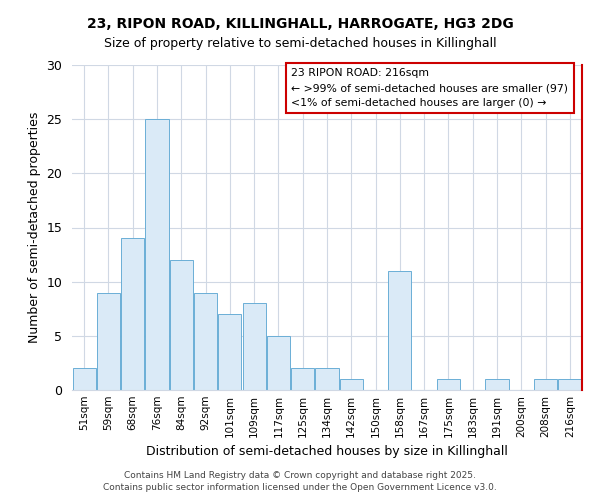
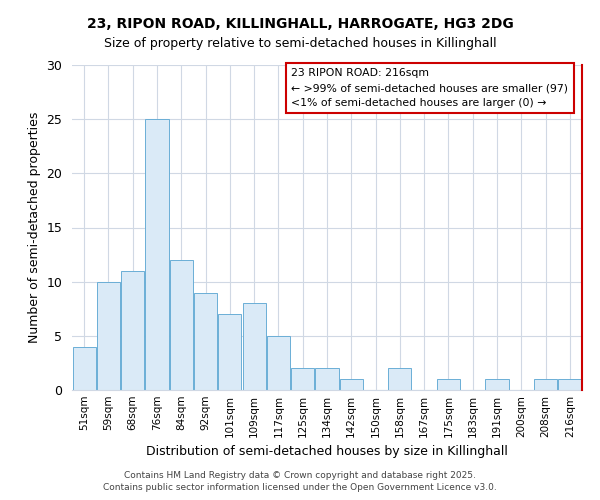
51sqm: 2 -> 4
59sqm: 9 -> 10
68sqm: 14 -> 11
158sqm: 11 -> 2
